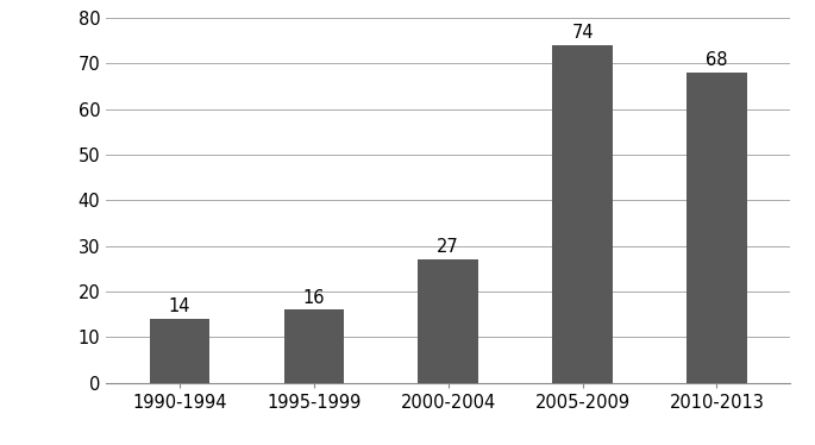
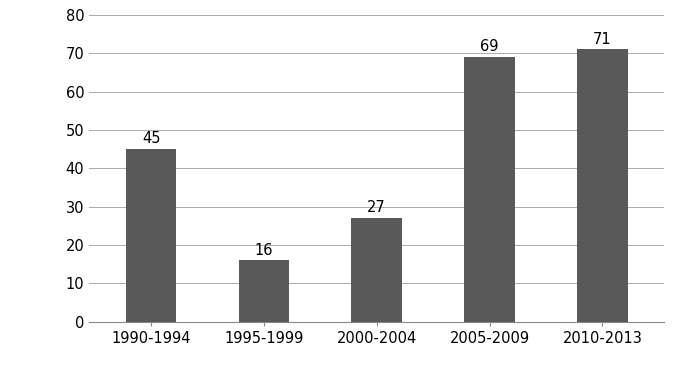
1990-1994: 14 -> 45
2005-2009: 74 -> 69
2010-2013: 68 -> 71
